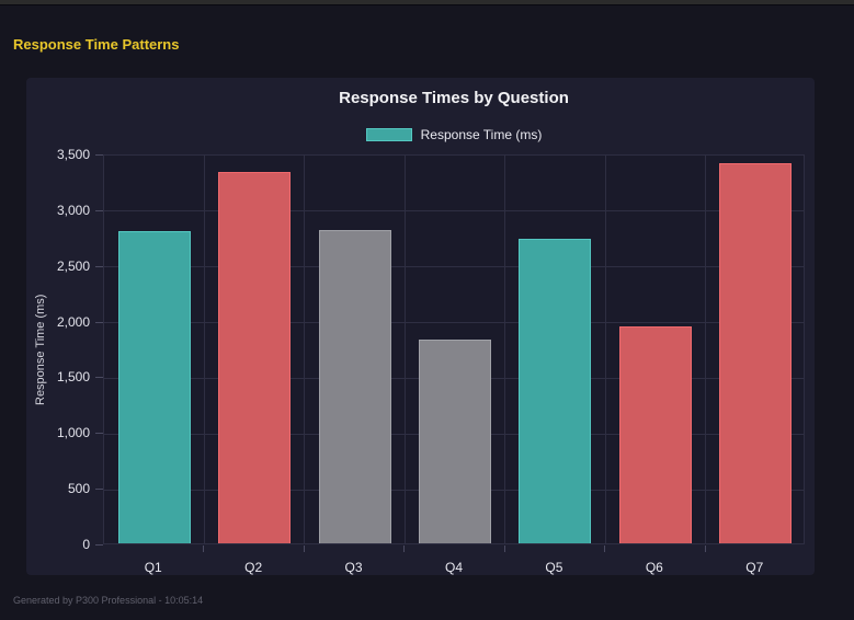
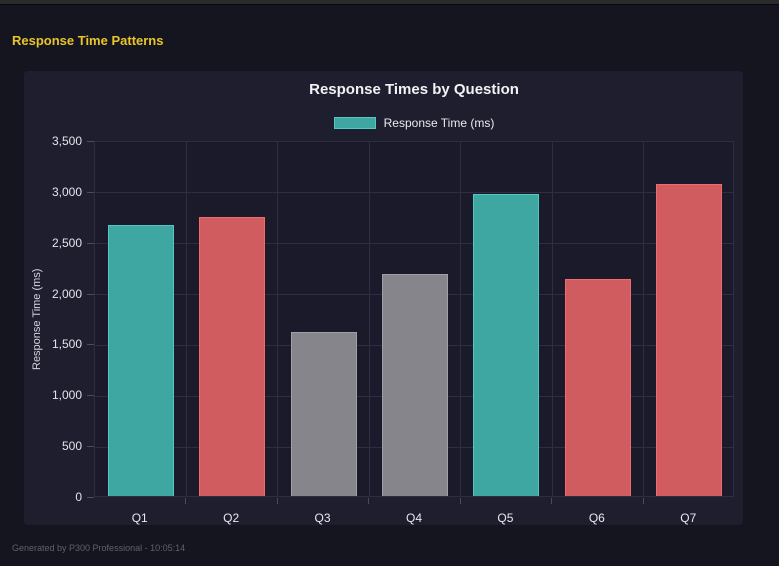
Q1: 2800 -> 2660
Q2: 3330 -> 2740
Q3: 2810 -> 1610
Q4: 1830 -> 2180
Q5: 2730 -> 2970
Q6: 1950 -> 2130
Q7: 3410 -> 3070
